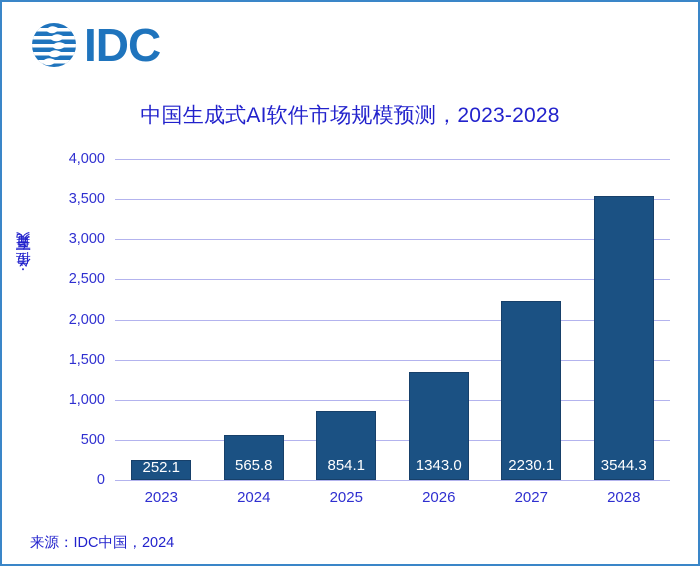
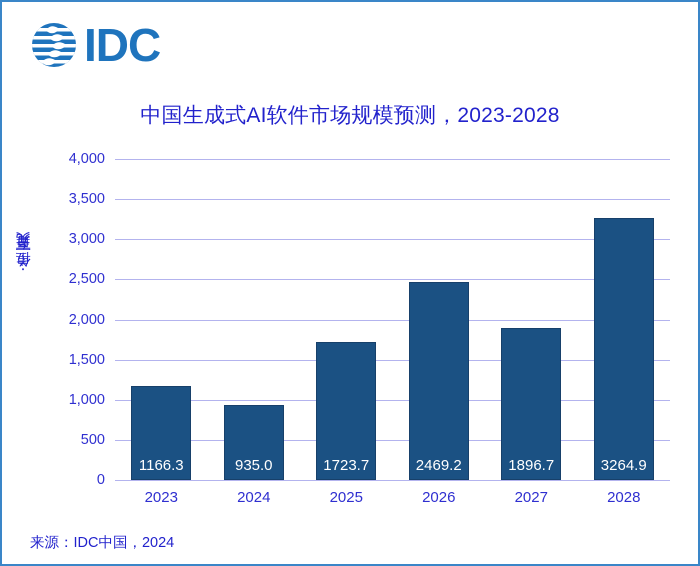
2023: 252.1 -> 1166.3
2024: 565.8 -> 935.0
2025: 854.1 -> 1723.7
2026: 1343.0 -> 2469.2
2027: 2230.1 -> 1896.7
2028: 3544.3 -> 3264.9
